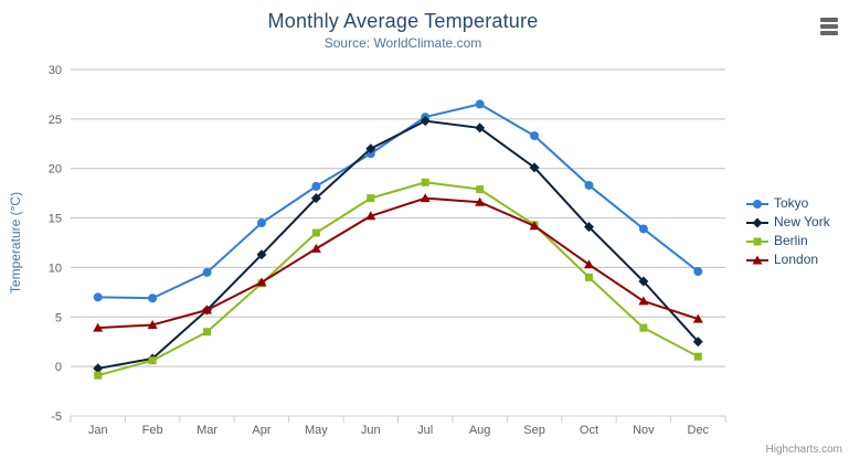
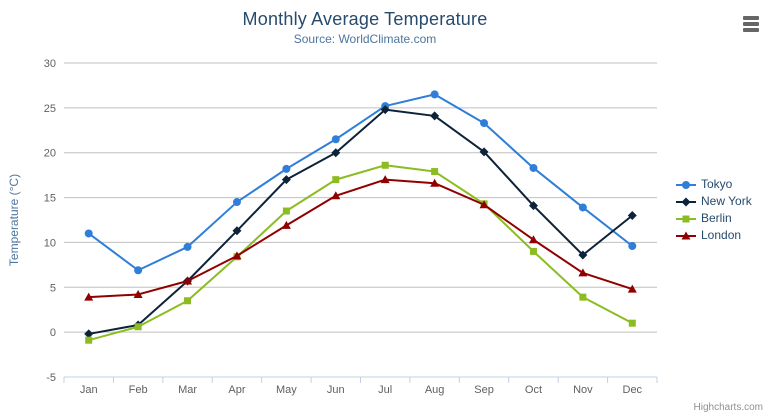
Tokyo/Jan: 7 -> 11
New York/Jun: 22 -> 20
New York/Dec: 2 -> 13
